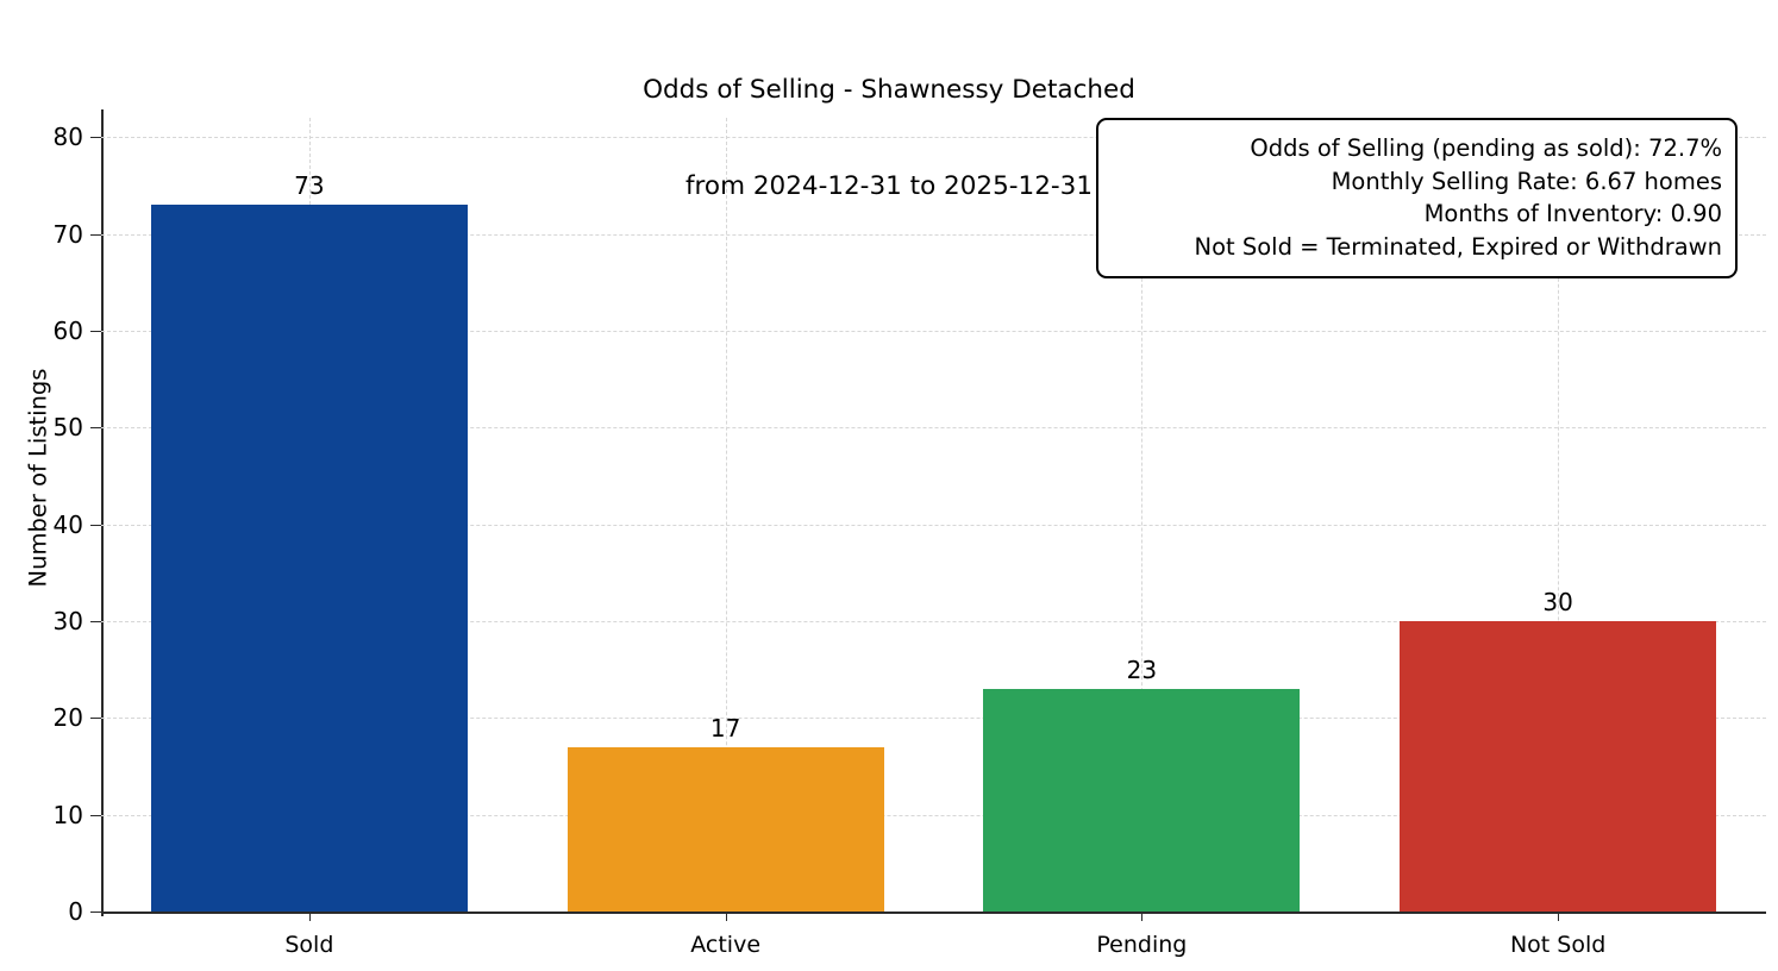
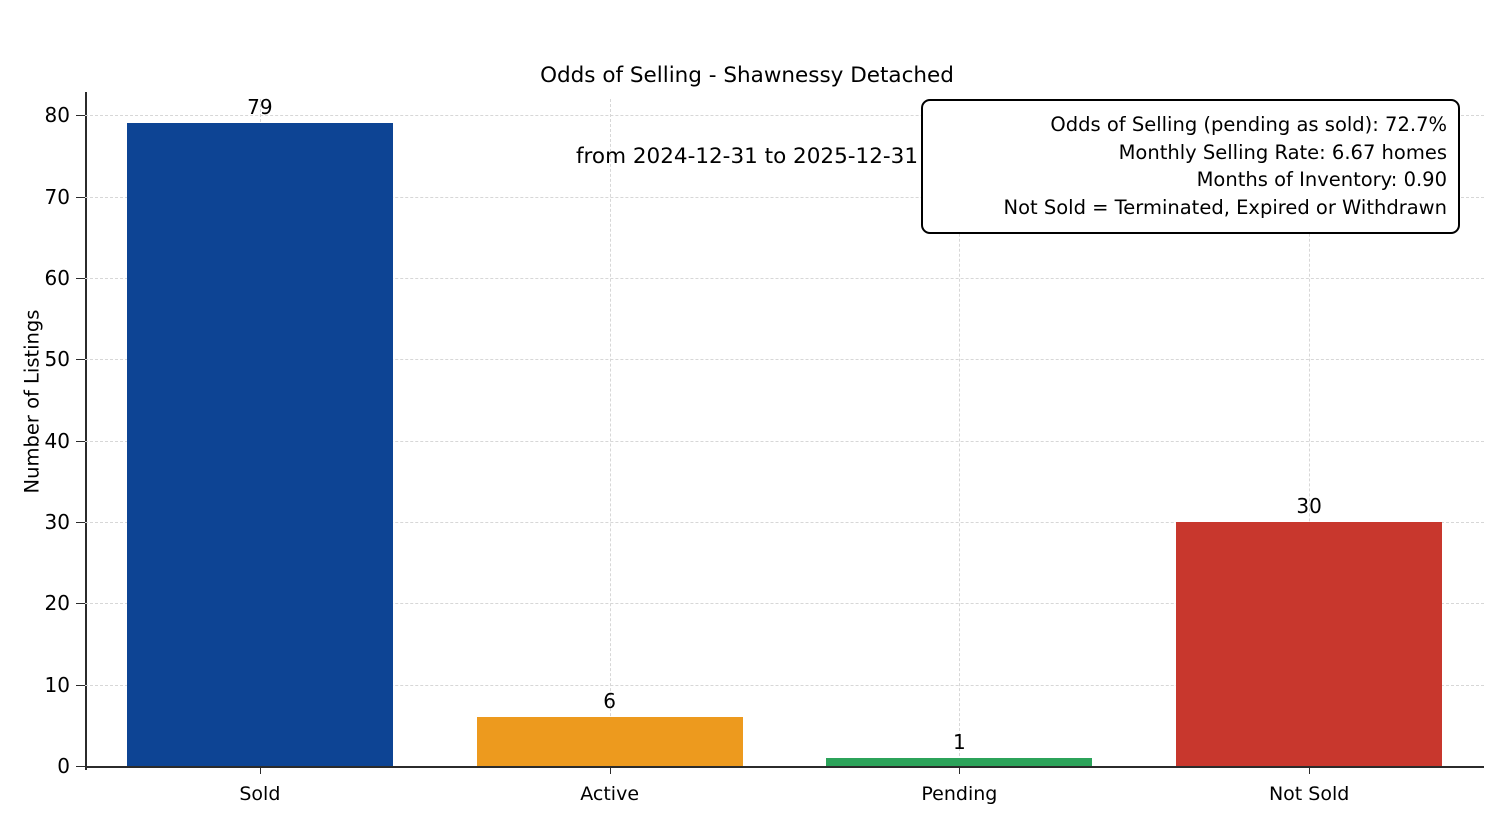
Sold: 73 -> 79
Active: 17 -> 6
Pending: 23 -> 1
